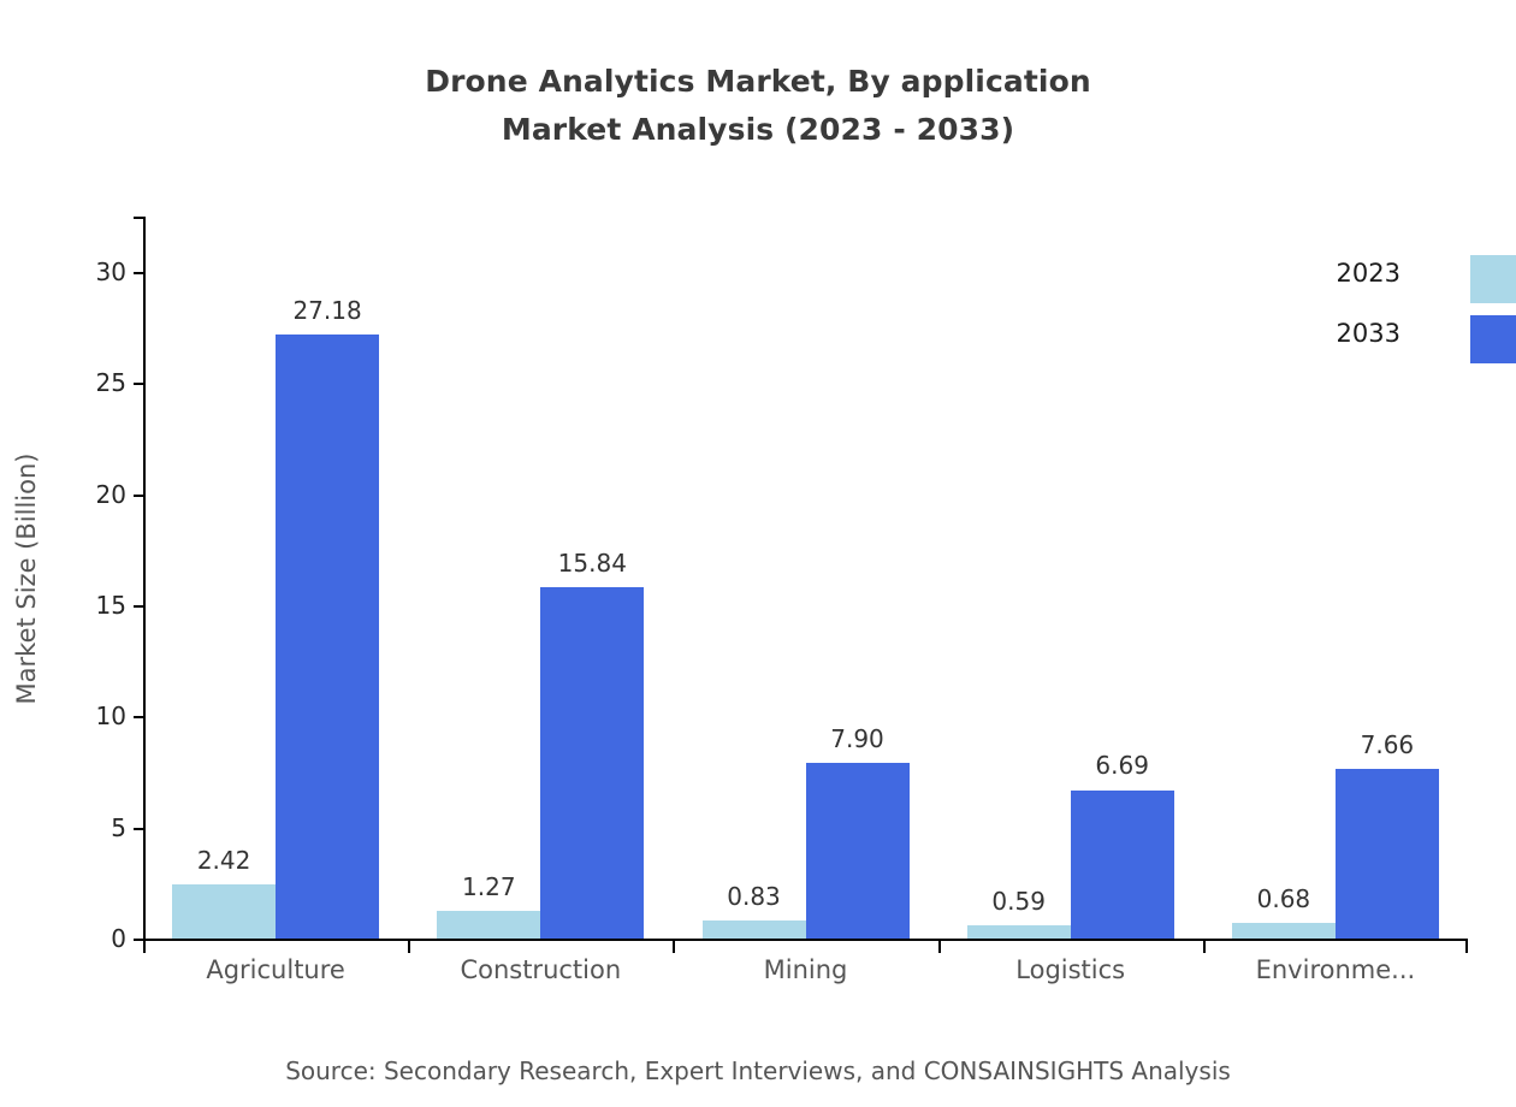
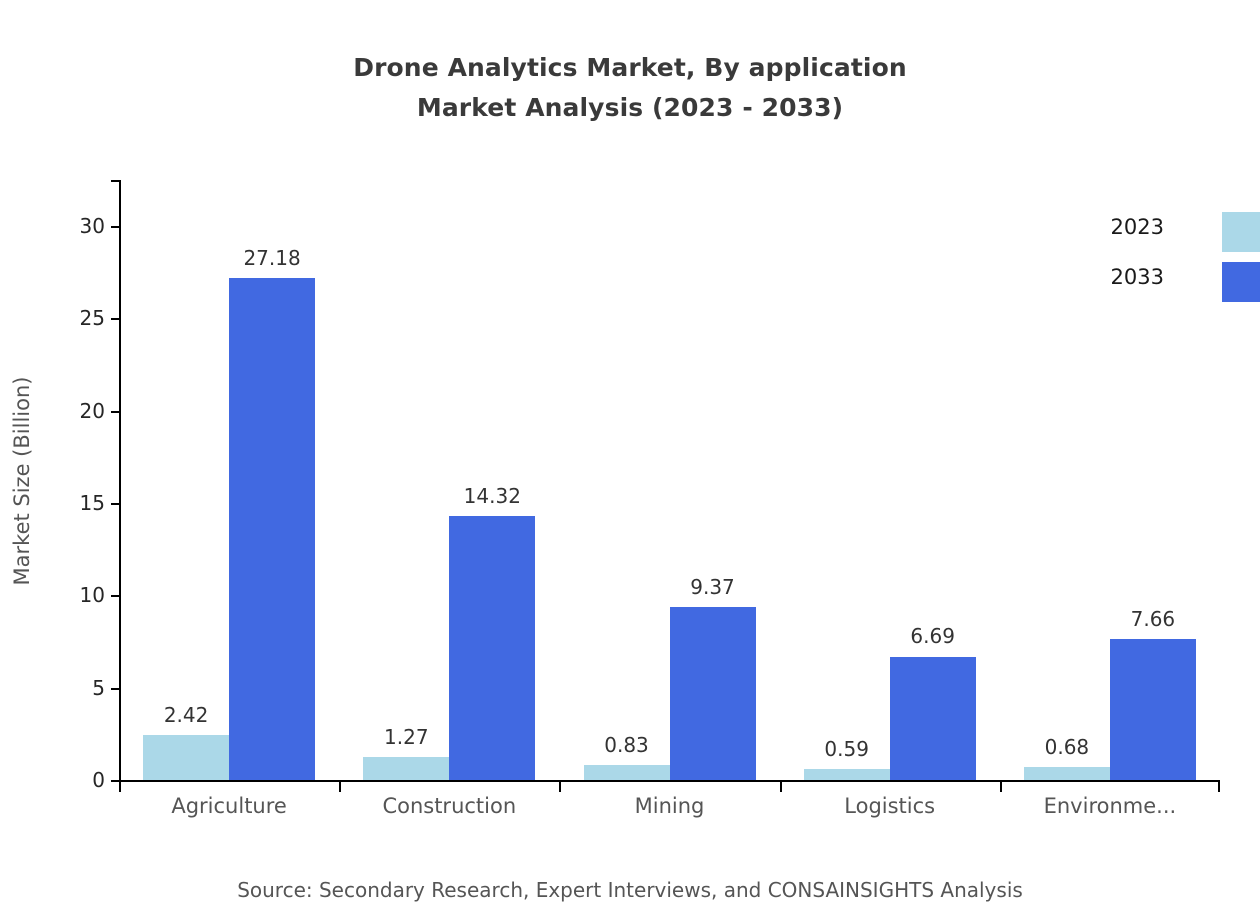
2033/Construction: 15.84 -> 14.32
2033/Mining: 7.90 -> 9.37
